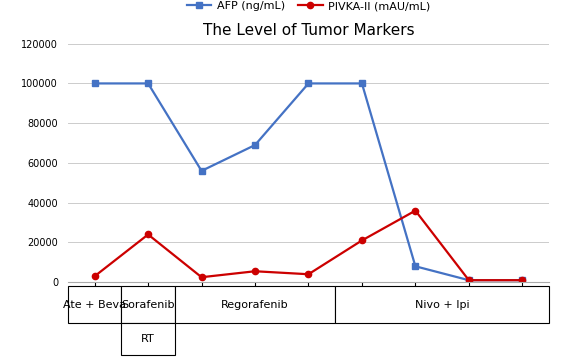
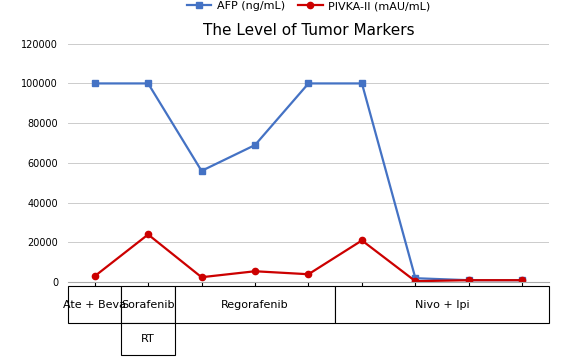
AFP (ng/mL)/7: 8000 -> 2000
PIVKA-II (mAU/mL)/7: 36000 -> 0
